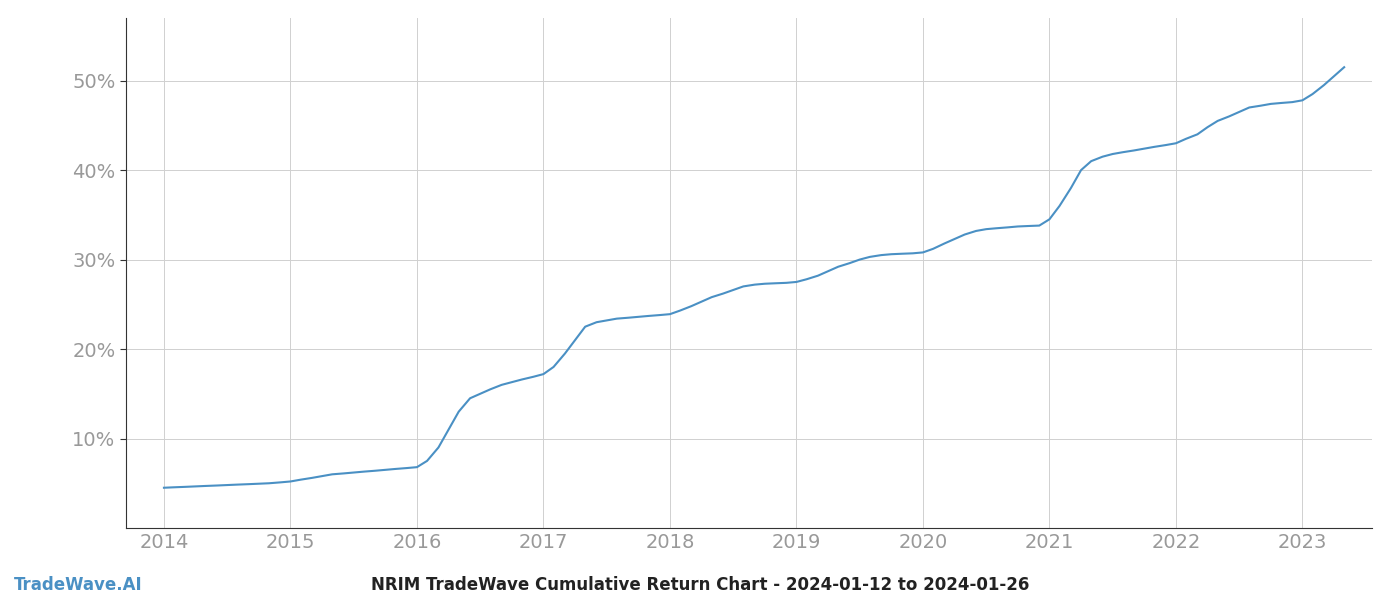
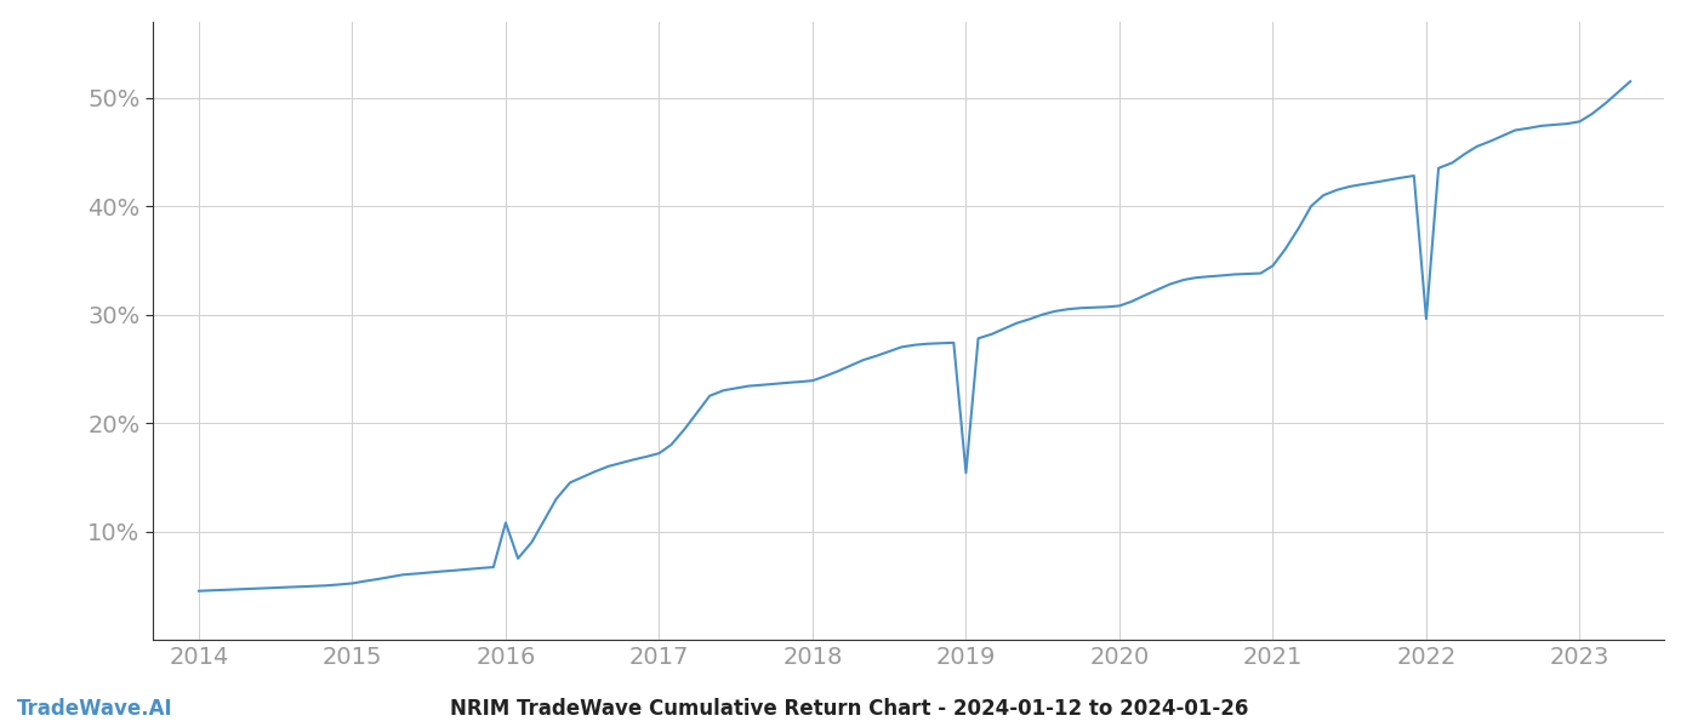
2016: 6.8% -> 10.8%
2019: 27.5% -> 15.4%
2022: 43.0% -> 29.6%
